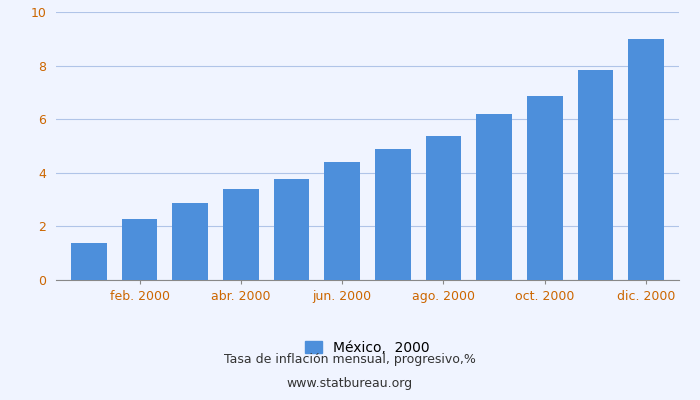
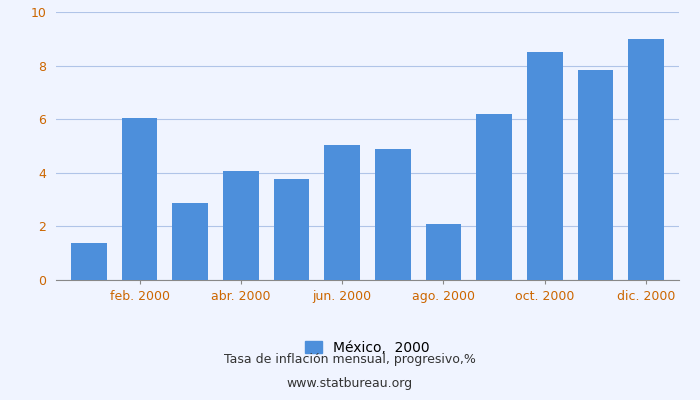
feb. 2000: 2.28 -> 6.05
abr. 2000: 3.38 -> 4.05
jun. 2000: 4.40 -> 5.05
ago. 2000: 5.38 -> 2.10
oct. 2000: 6.88 -> 8.50
